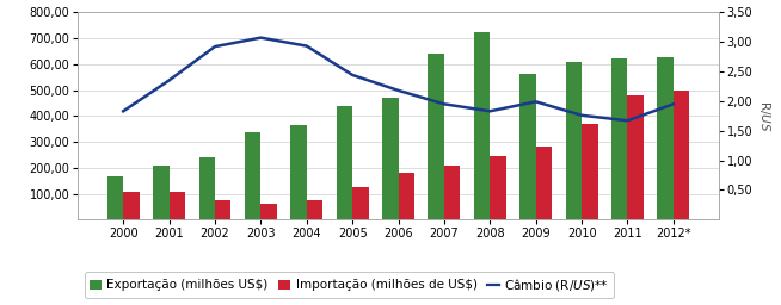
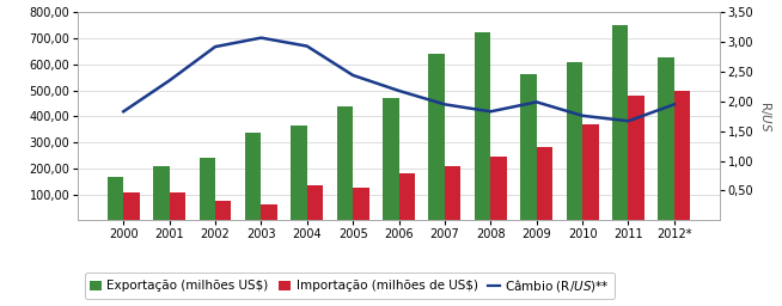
Importação (milhões de US$)/2004: 75 -> 135
Exportação (milhões US$)/2011: 620 -> 750
